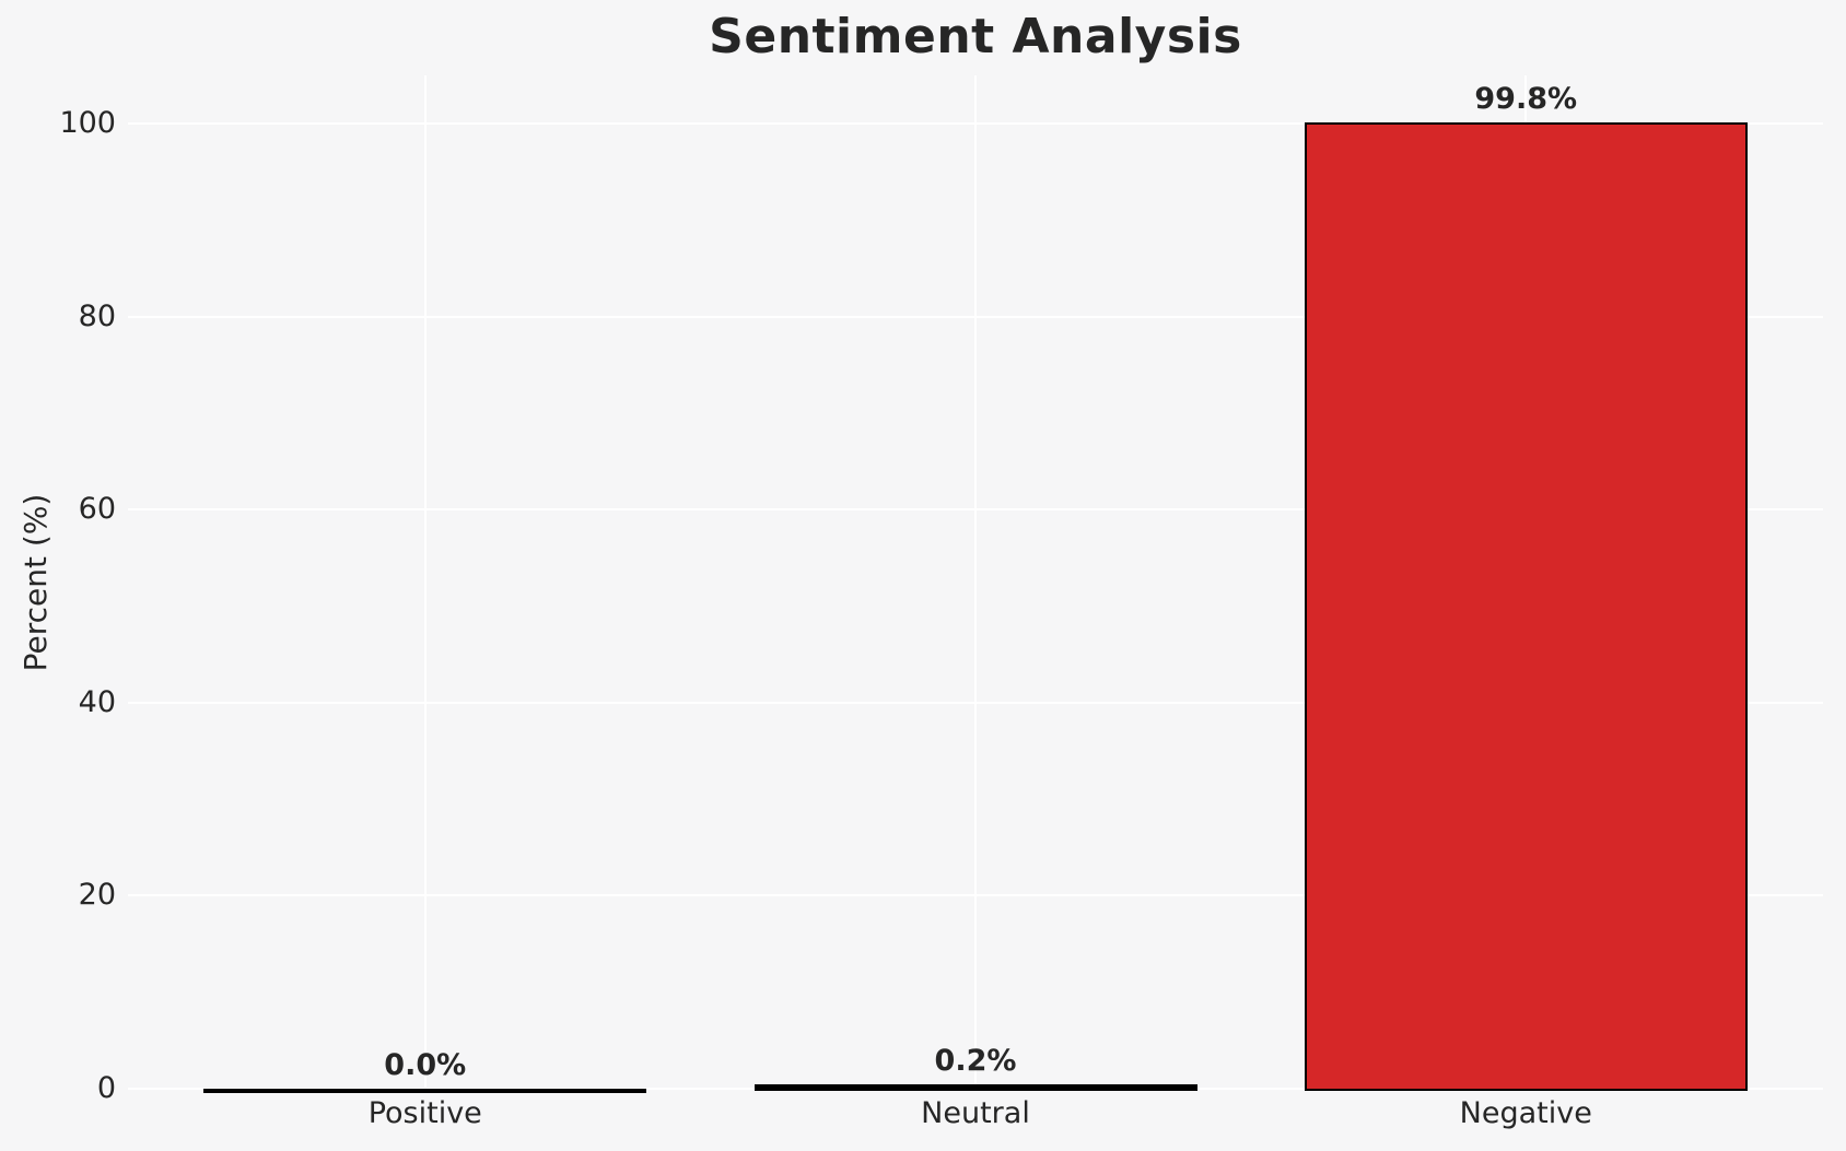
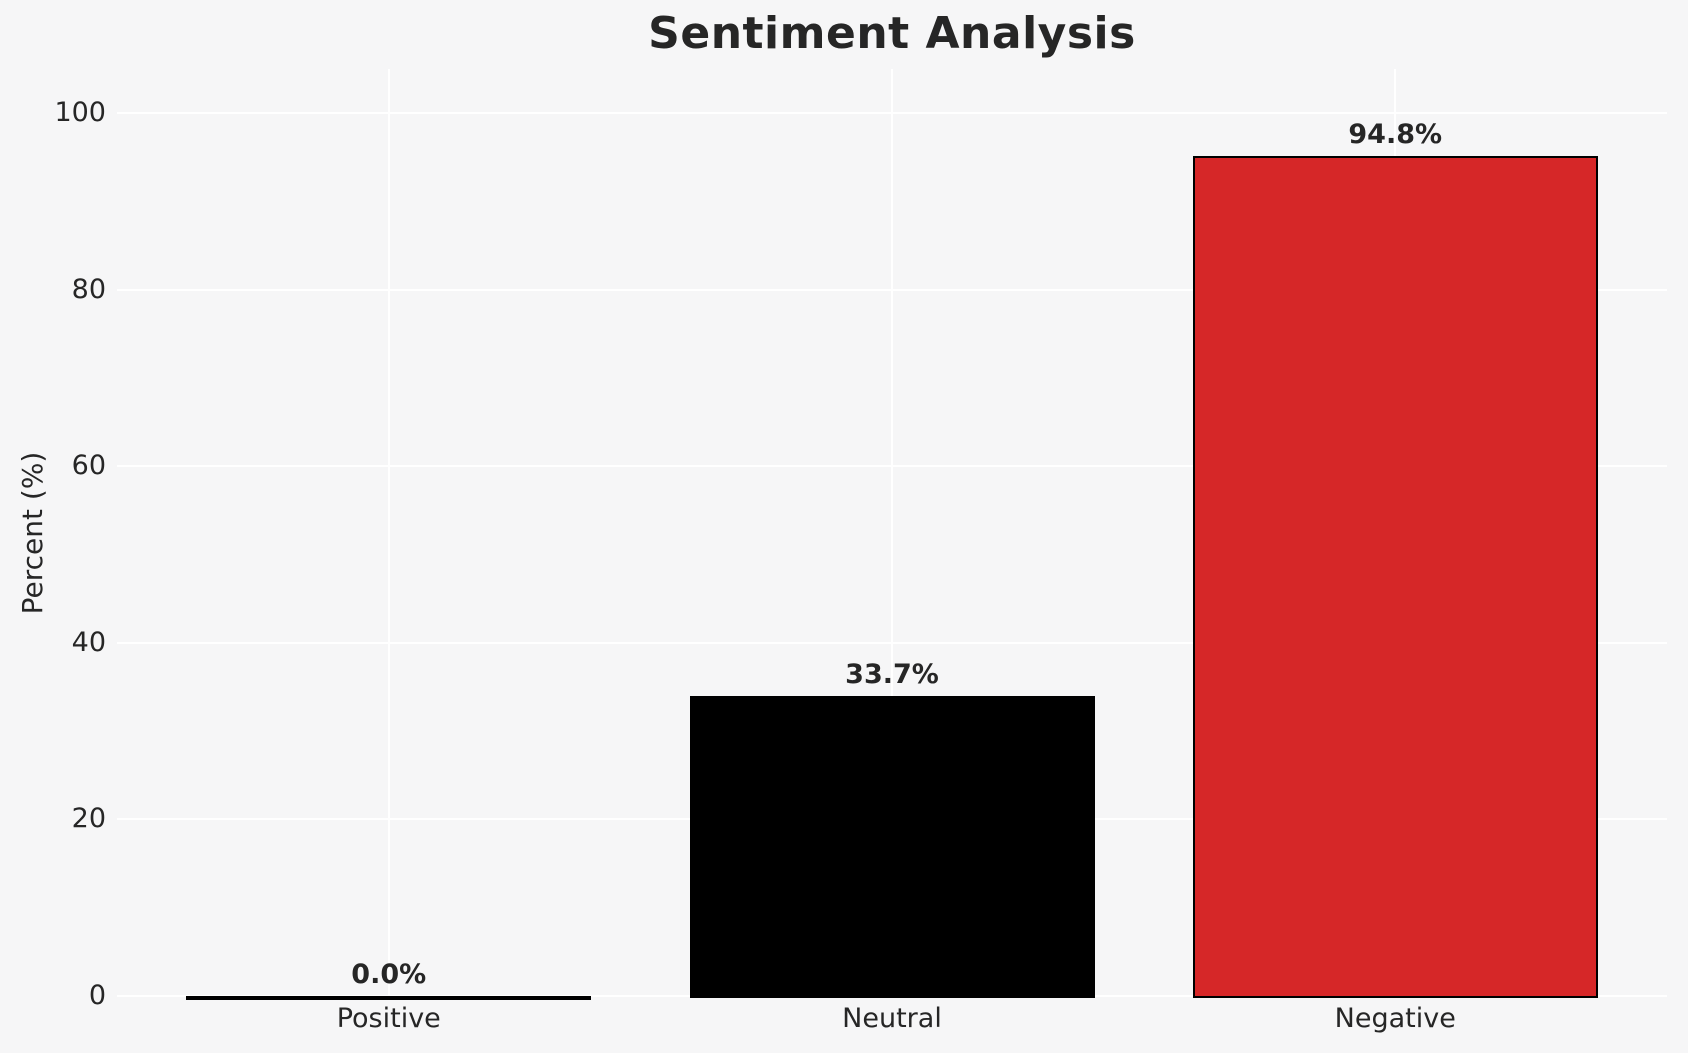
Neutral: 0.2% -> 33.7%
Negative: 99.8% -> 94.8%
